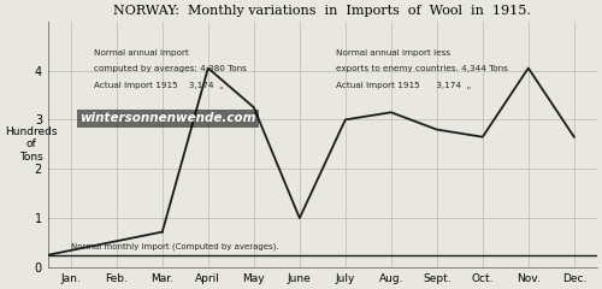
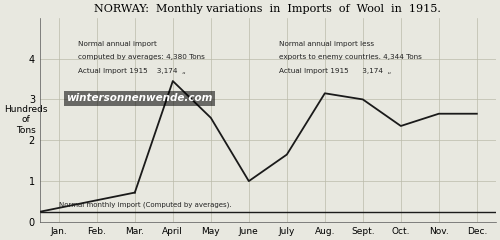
April: 4.05 -> 3.45
May: 3.25 -> 2.55
July: 3.00 -> 1.65
Sept.: 2.80 -> 3.00
Oct.: 2.65 -> 2.35
Nov.: 4.05 -> 2.65
